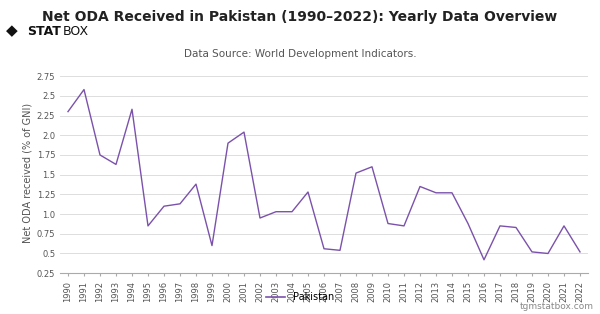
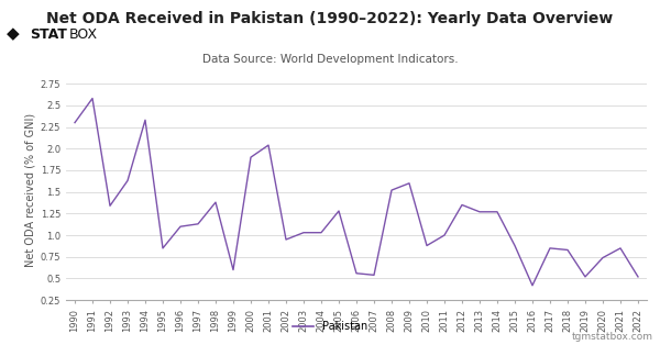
1992: 1.75 -> 1.34
2011: 0.85 -> 1.00
2020: 0.50 -> 0.74
